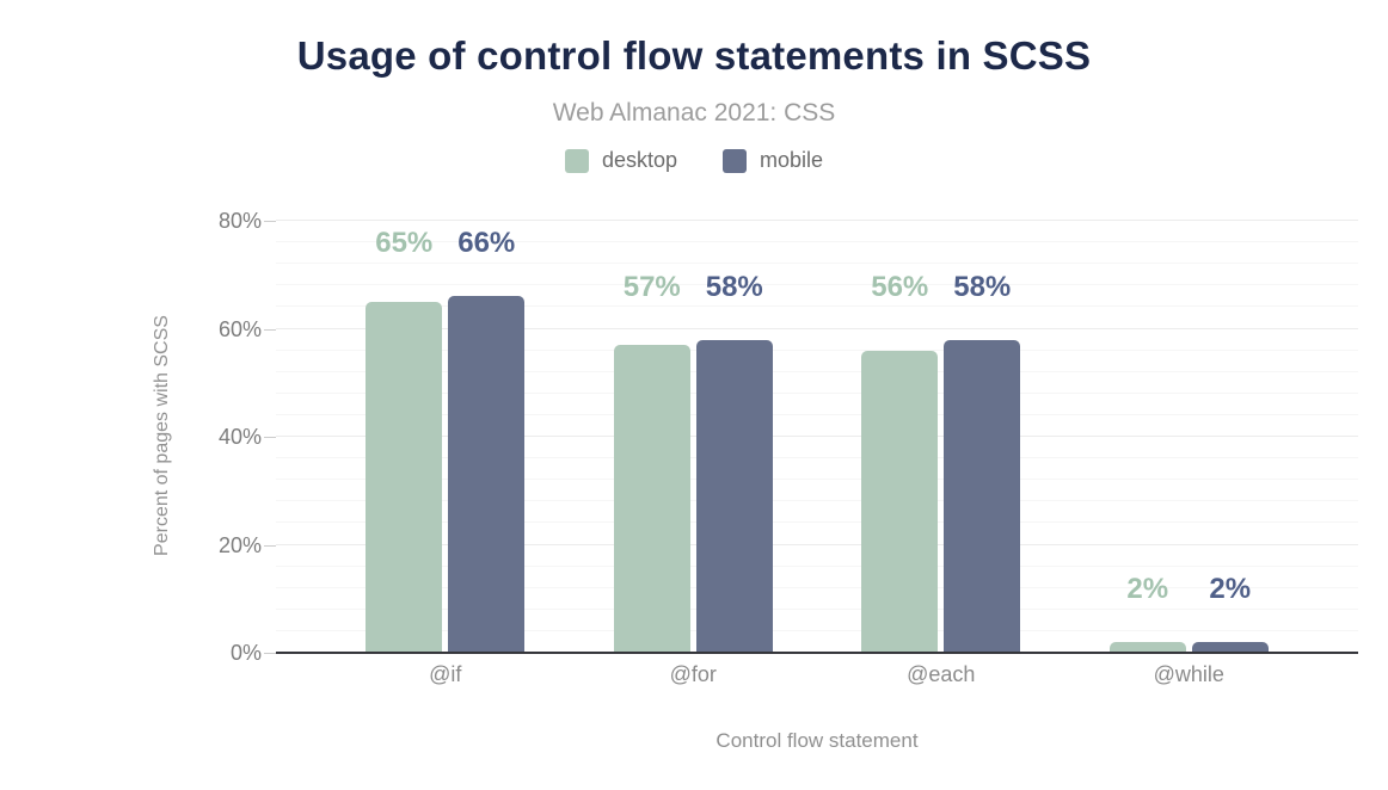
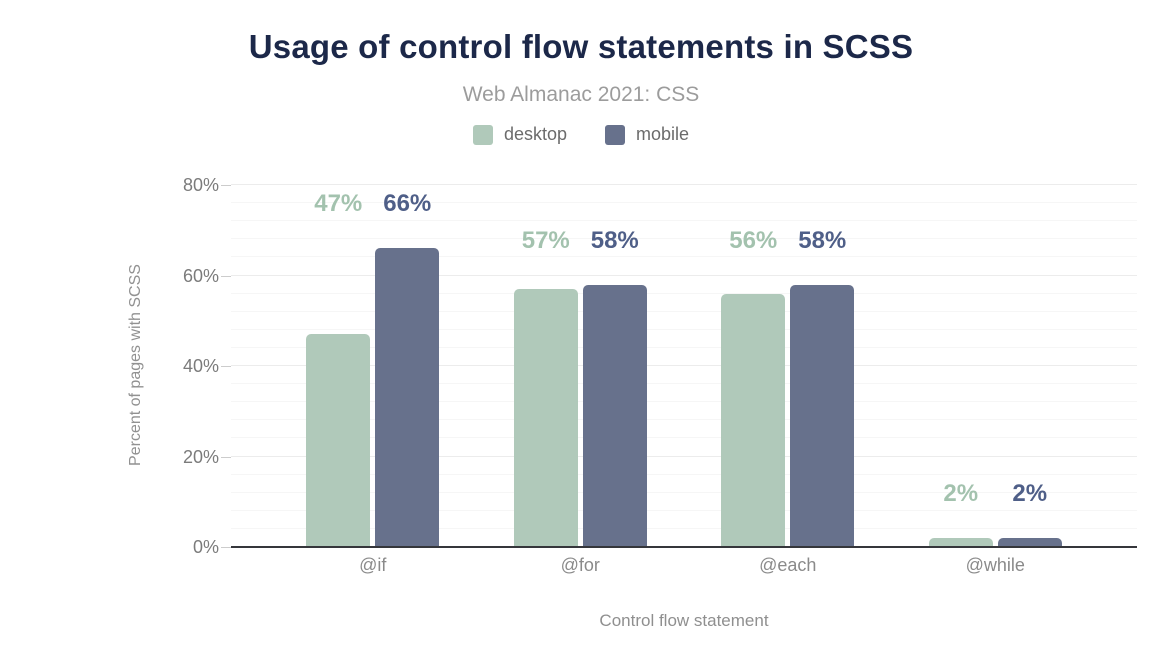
desktop/@if: 65% -> 47%
